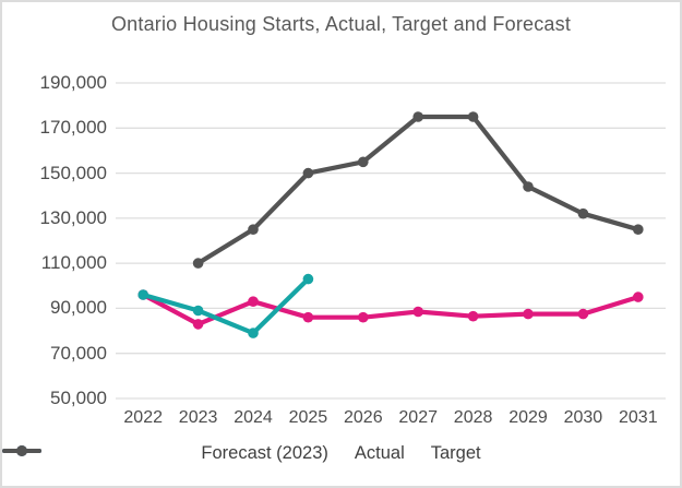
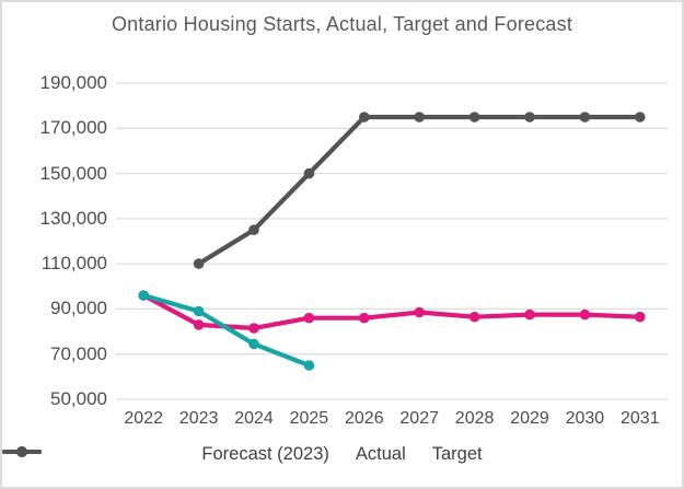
Forecast (2023)/2024: 93000 -> 82000
Actual/2024: 79000 -> 74000
Actual/2025: 103000 -> 65000
Target/2026: 155000 -> 175000
Target/2029: 144000 -> 175000
Target/2030: 132000 -> 175000
Forecast (2023)/2031: 95000 -> 86000
Target/2031: 125000 -> 175000
